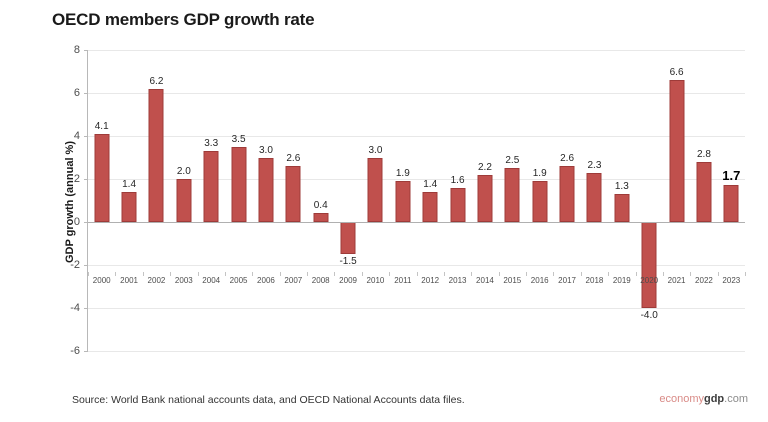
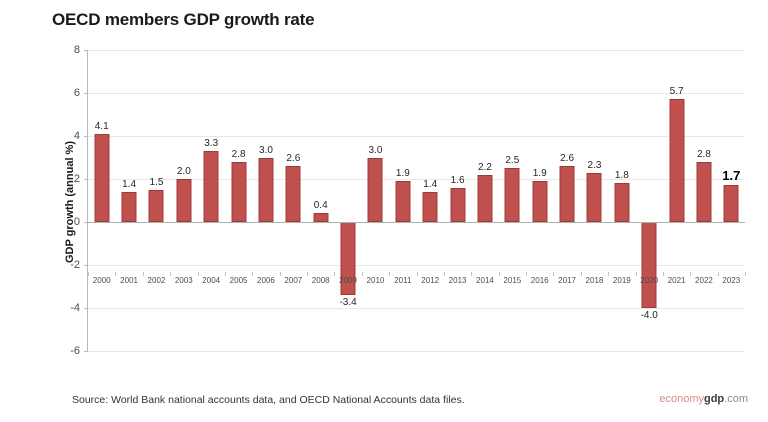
2002: 6.2 -> 1.5
2005: 3.5 -> 2.8
2009: -1.5 -> -3.4
2019: 1.3 -> 1.8
2021: 6.6 -> 5.7
